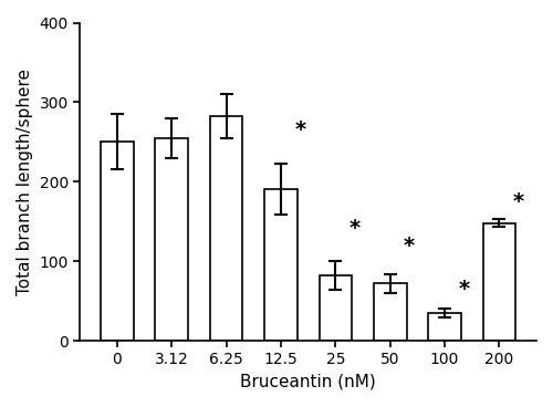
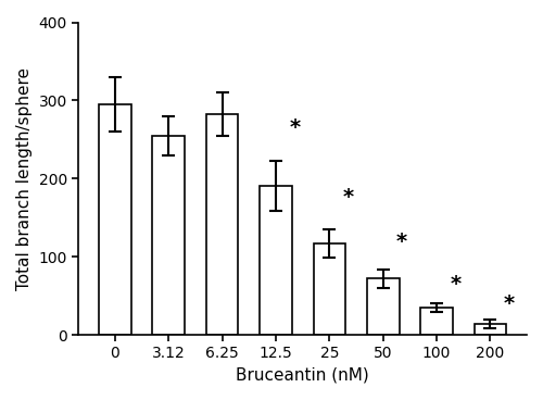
0: 250 -> 295
25: 82 -> 117
200: 148 -> 14
